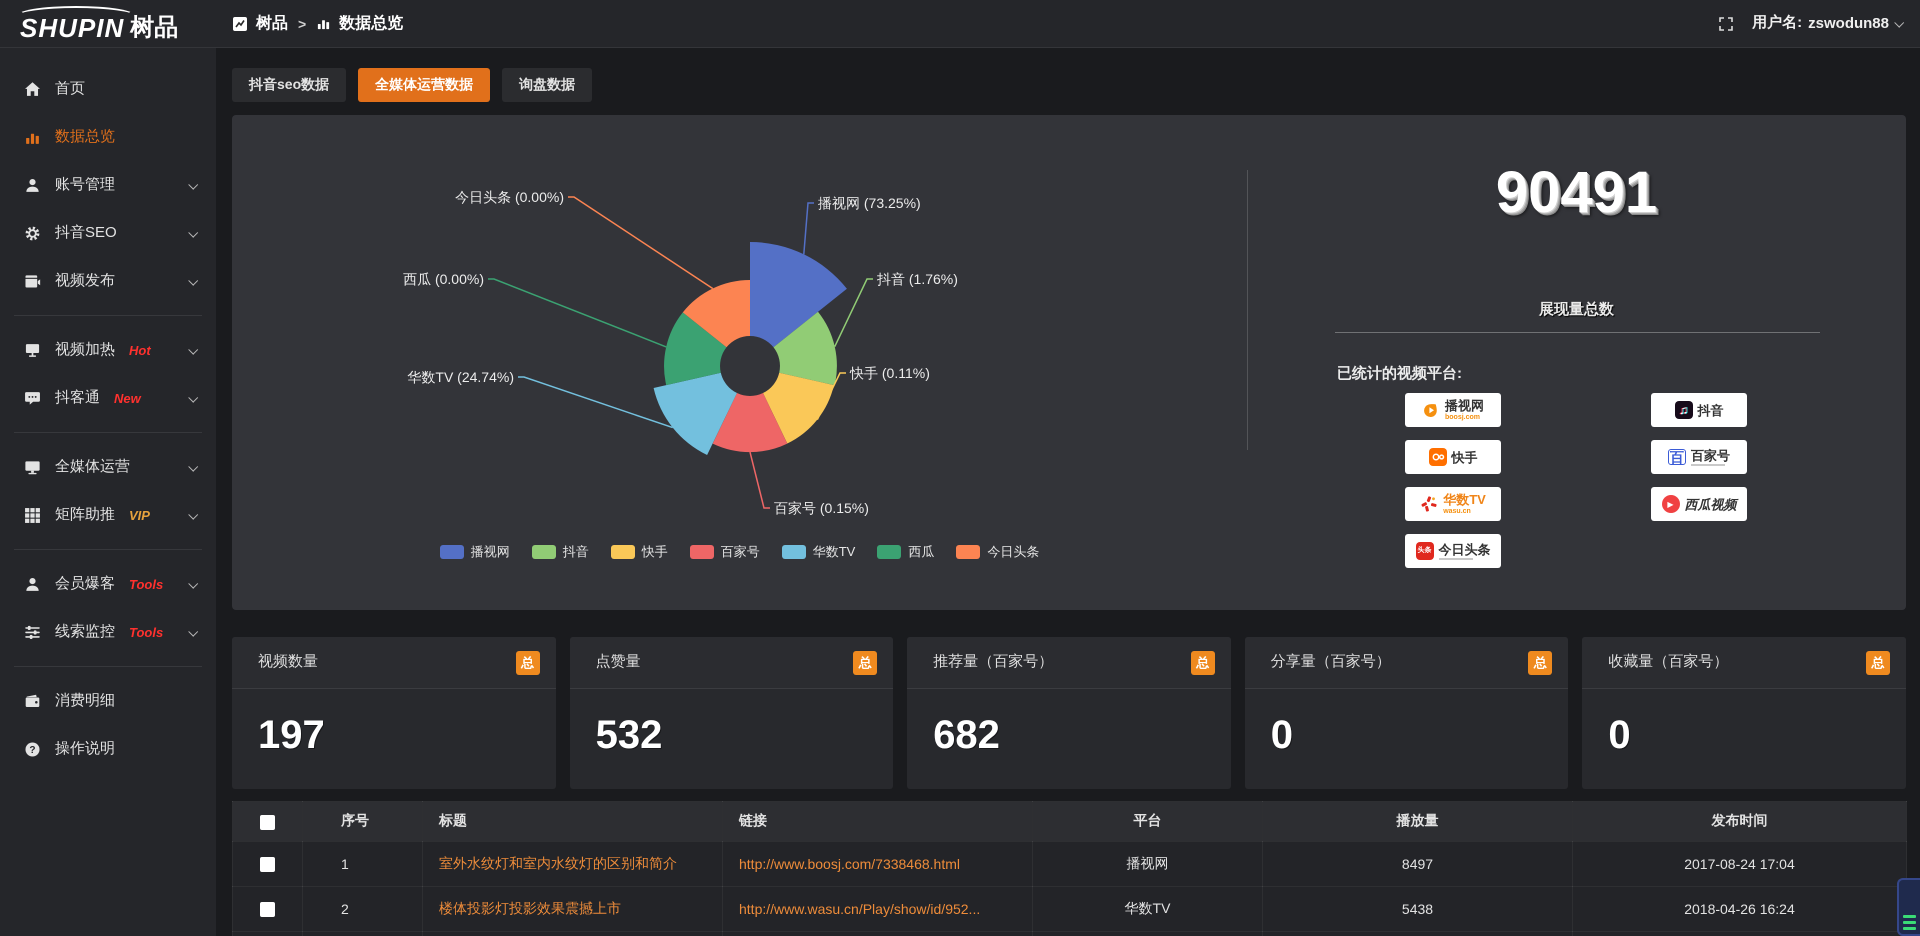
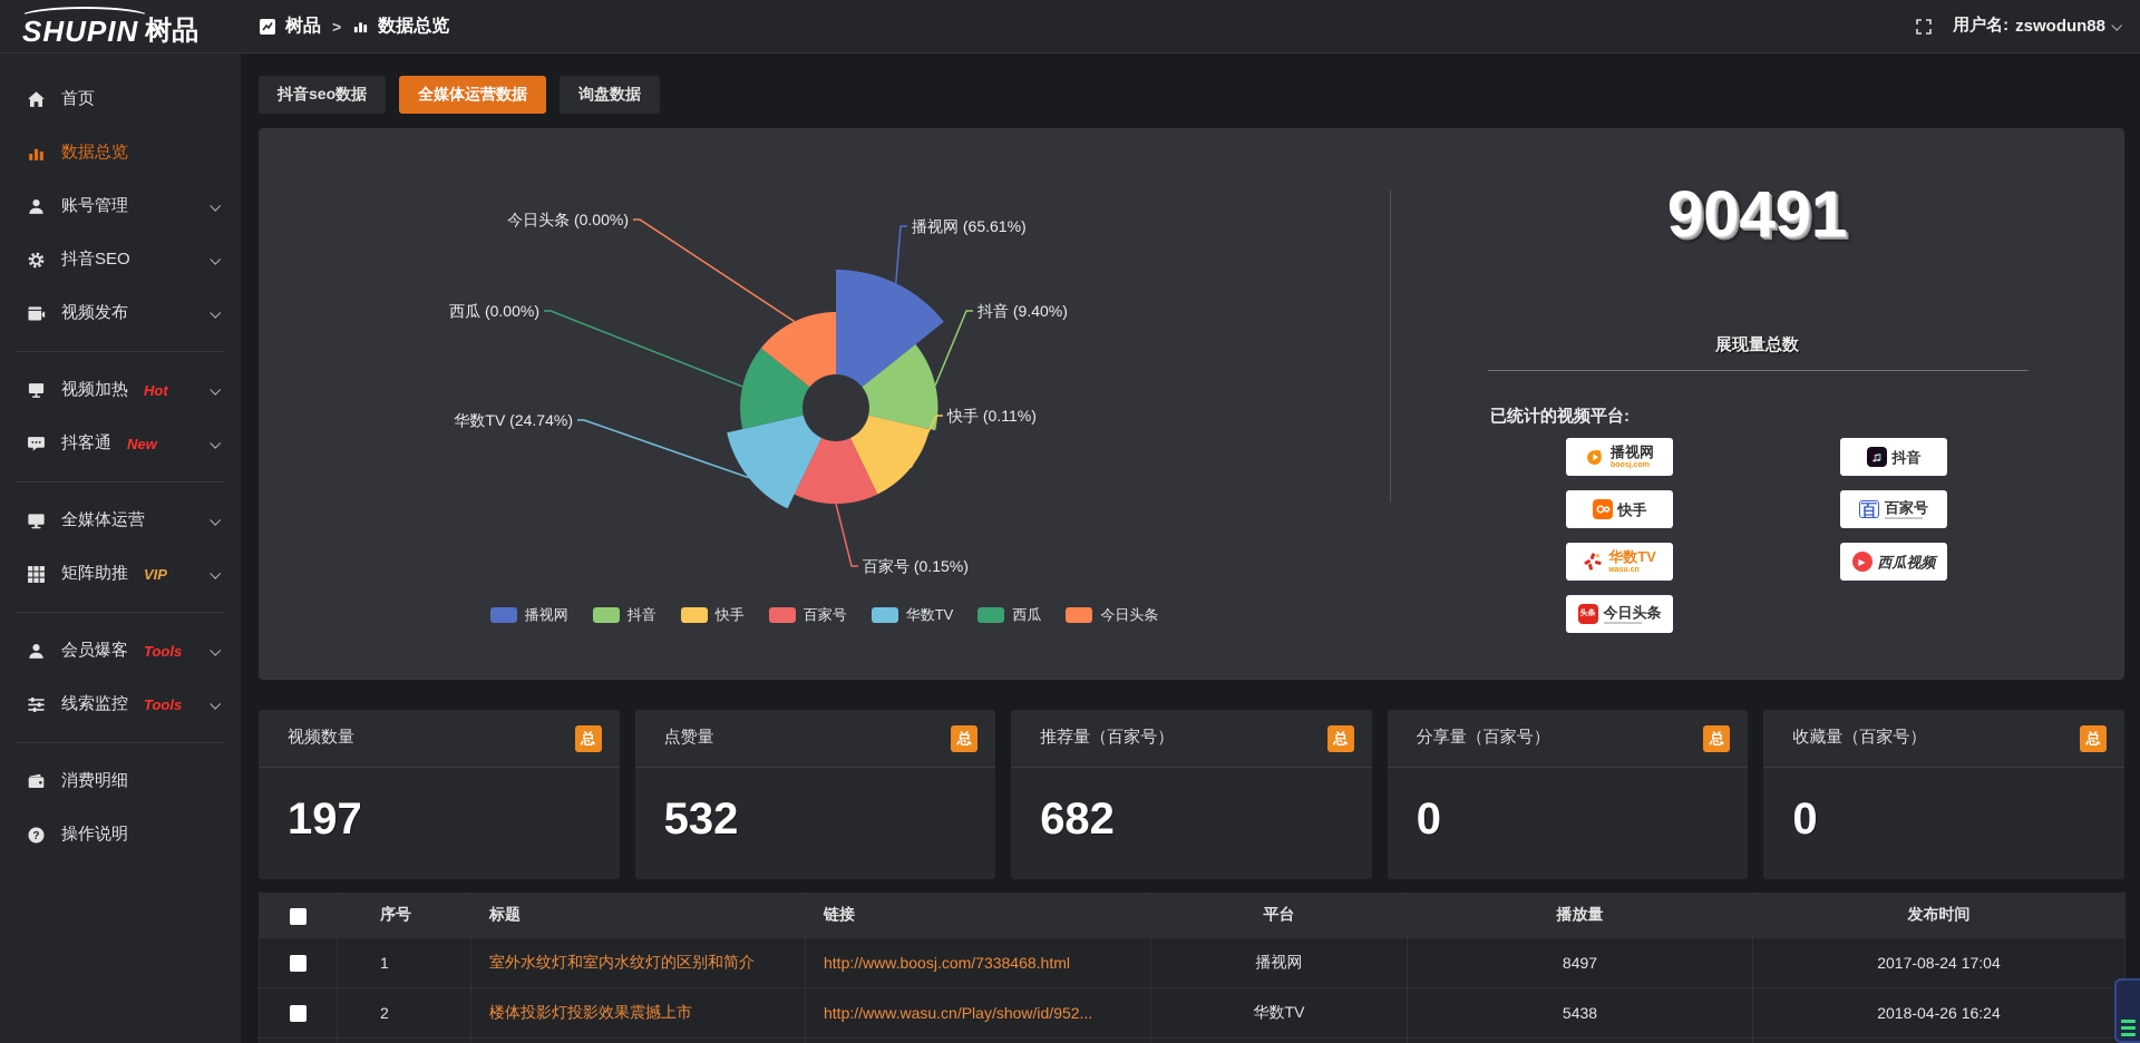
播视网: 73.25% -> 65.61%
抖音: 1.76% -> 9.40%
